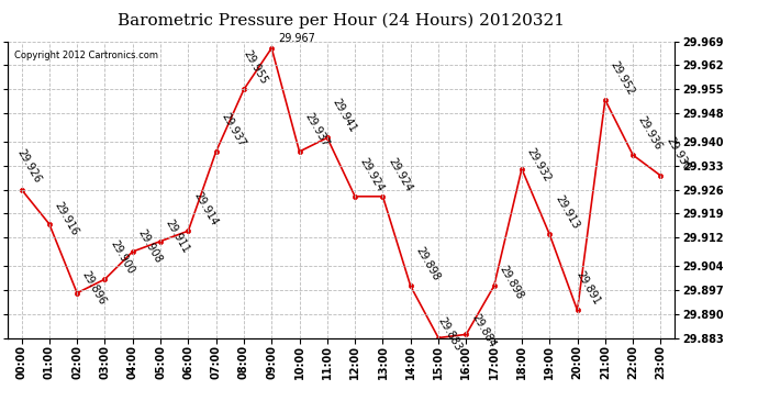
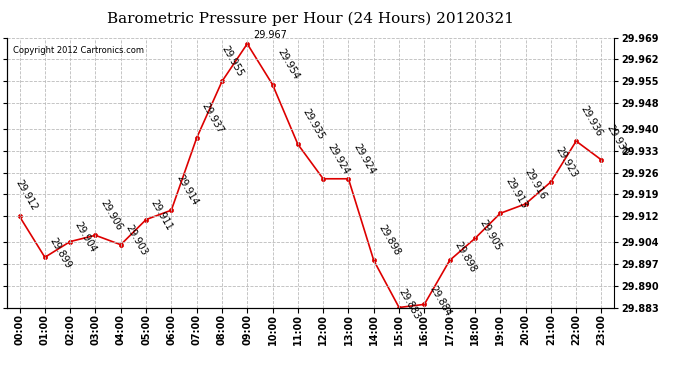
00:00: 29.926 -> 29.912
01:00: 29.916 -> 29.899
02:00: 29.896 -> 29.904
03:00: 29.900 -> 29.906
04:00: 29.908 -> 29.903
10:00: 29.937 -> 29.954
11:00: 29.941 -> 29.935
18:00: 29.932 -> 29.905
20:00: 29.891 -> 29.916
21:00: 29.952 -> 29.923
